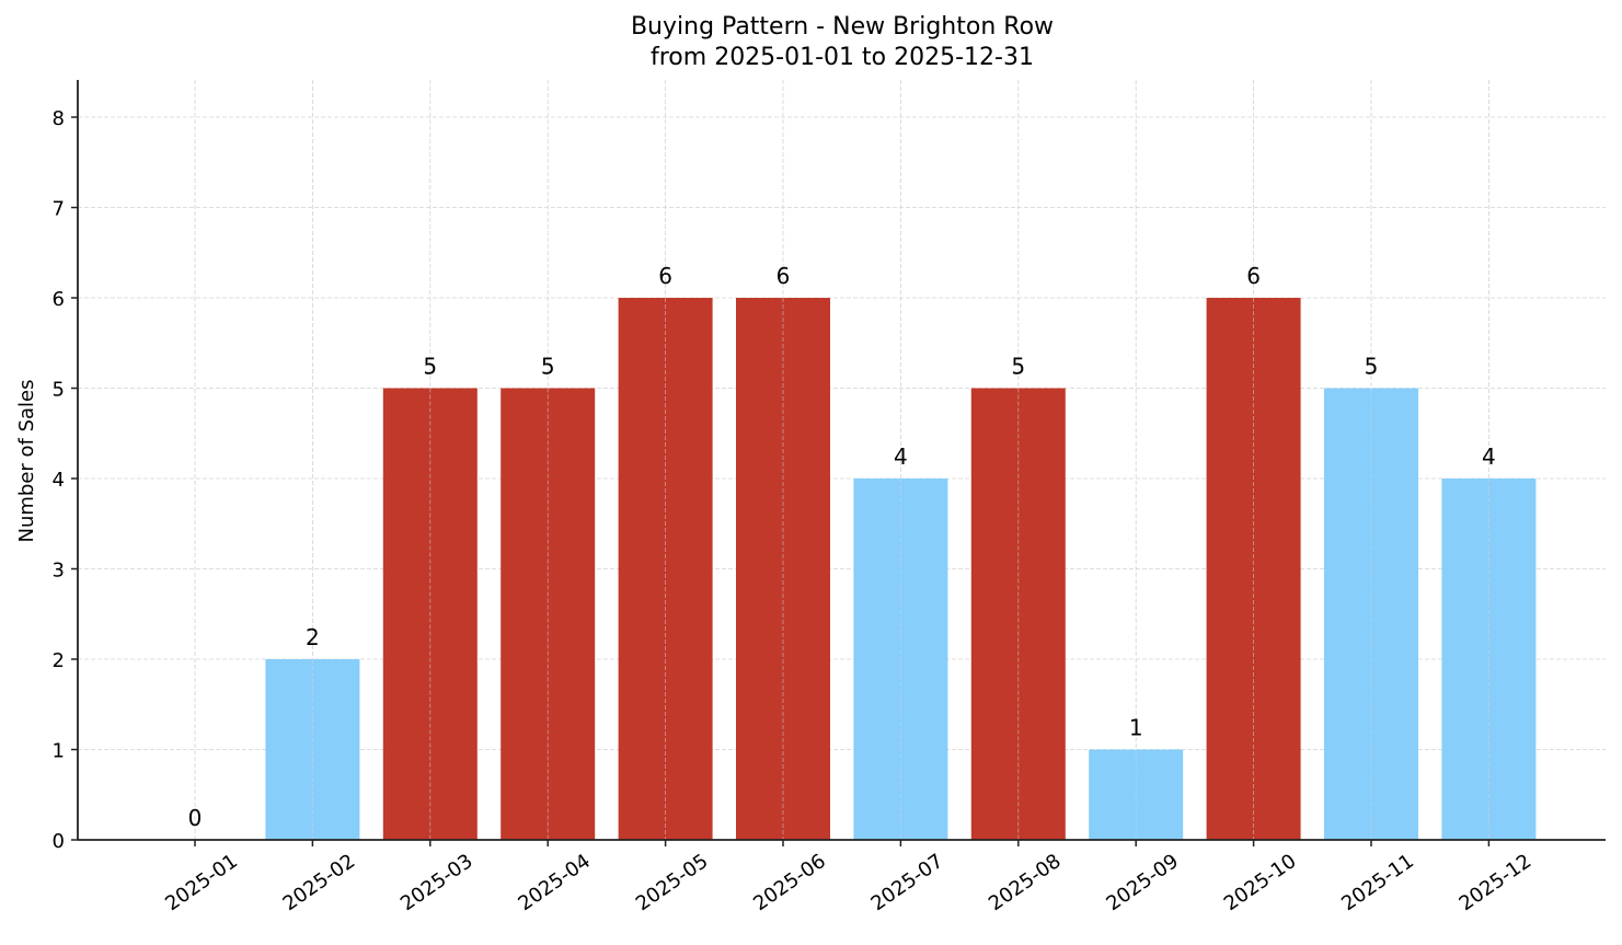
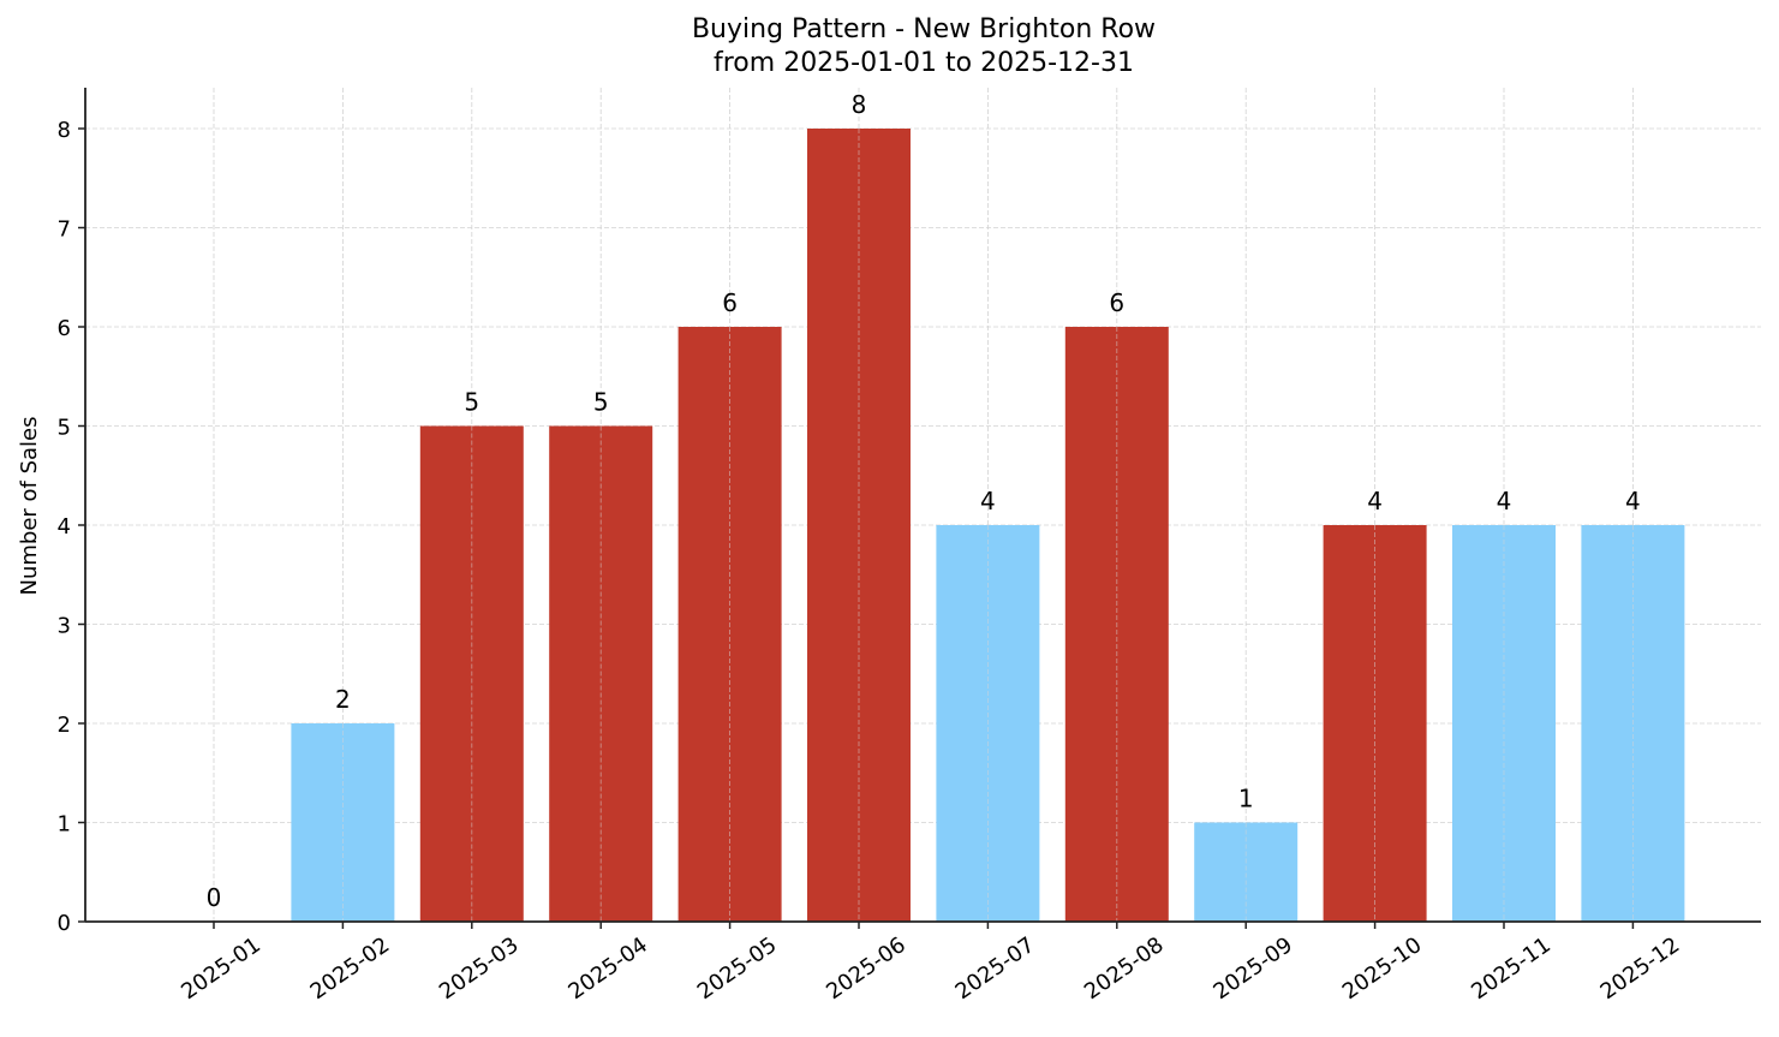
2025-06: 6 -> 8
2025-08: 5 -> 6
2025-10: 6 -> 4
2025-11: 5 -> 4
